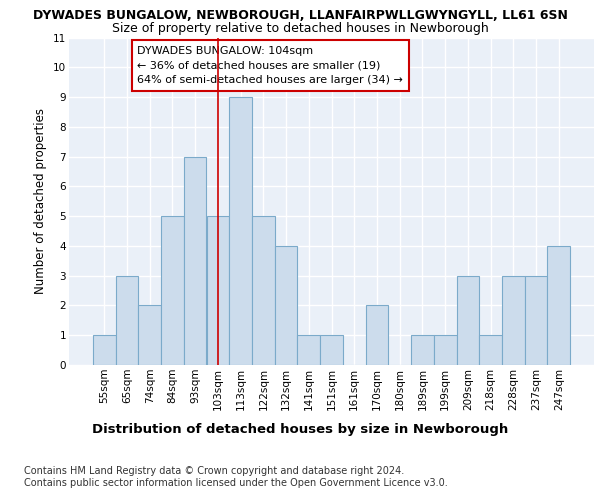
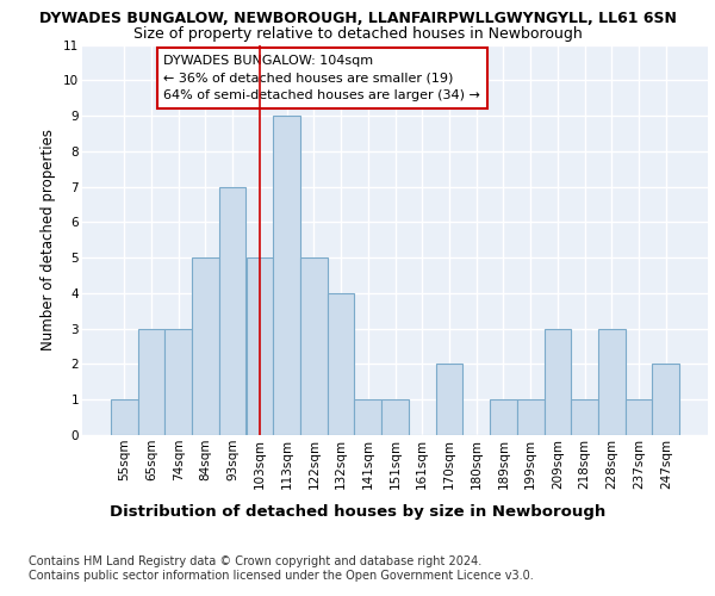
74sqm: 2 -> 3
237sqm: 3 -> 1
247sqm: 4 -> 2
